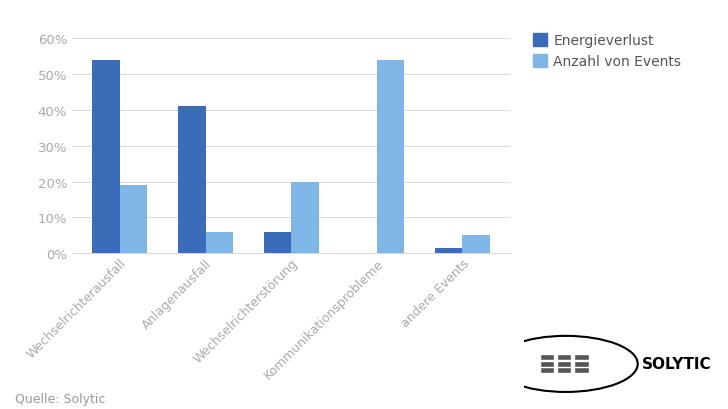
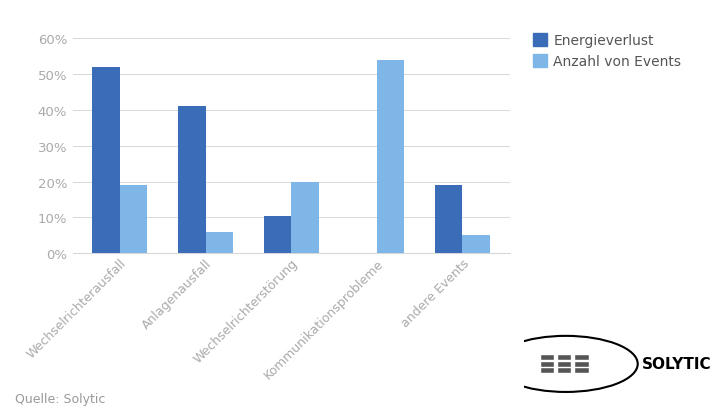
Energieverlust/Wechselrichterausfall: 54.0% -> 52.0%
Energieverlust/Wechselrichterstörung: 6.0% -> 10.5%
Energieverlust/andere Events: 1.5% -> 19.0%
